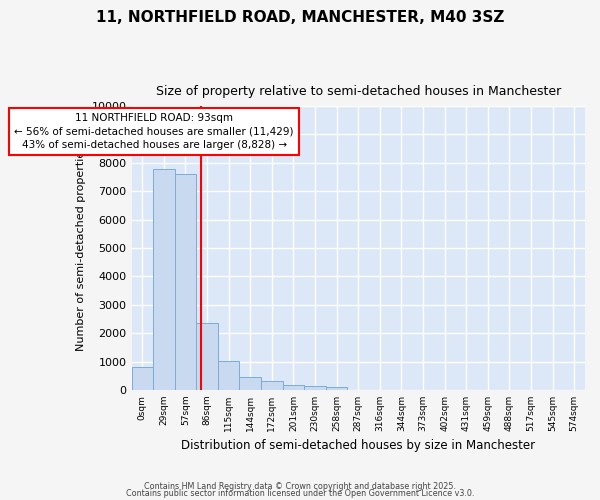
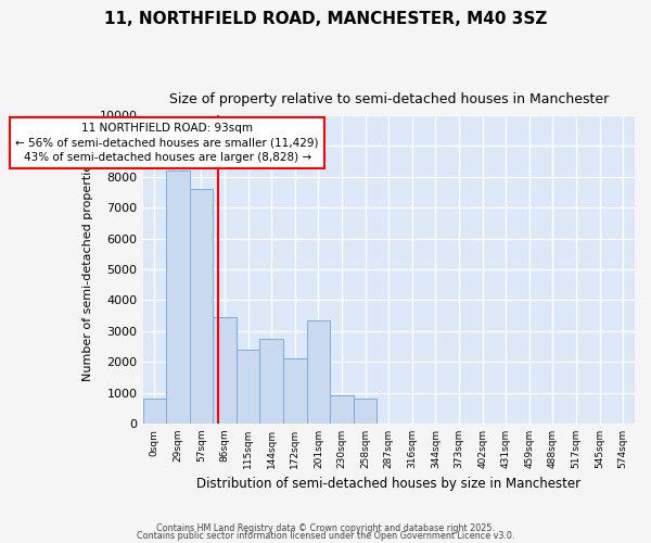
29sqm: 7780 -> 8200
86sqm: 2350 -> 3450
115sqm: 1020 -> 2400
144sqm: 460 -> 2750
172sqm: 300 -> 2100
201sqm: 160 -> 3350
230sqm: 130 -> 900
258sqm: 120 -> 800
